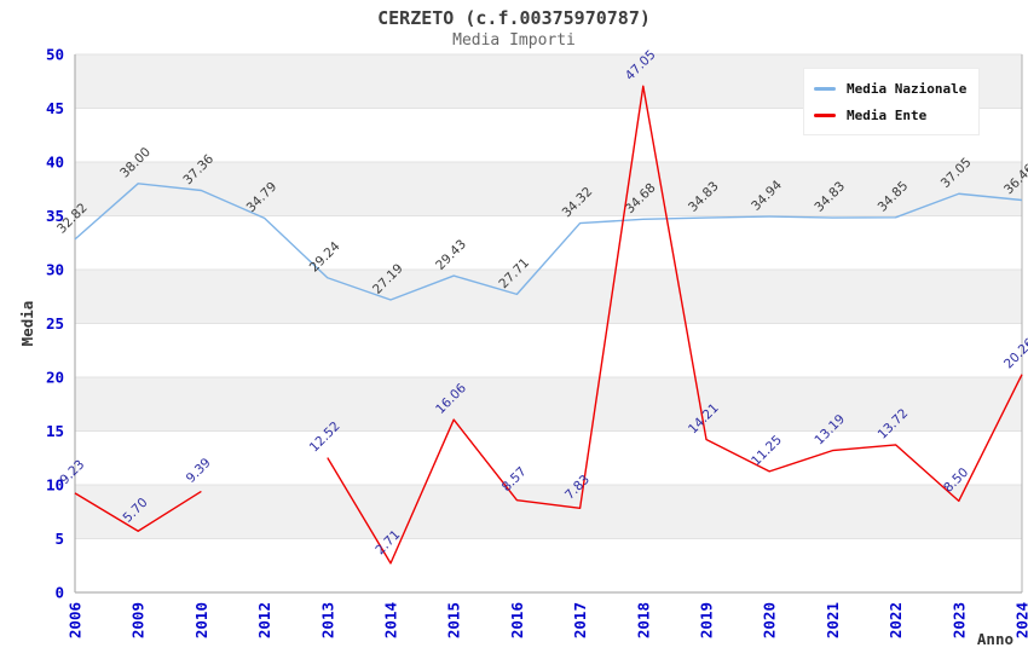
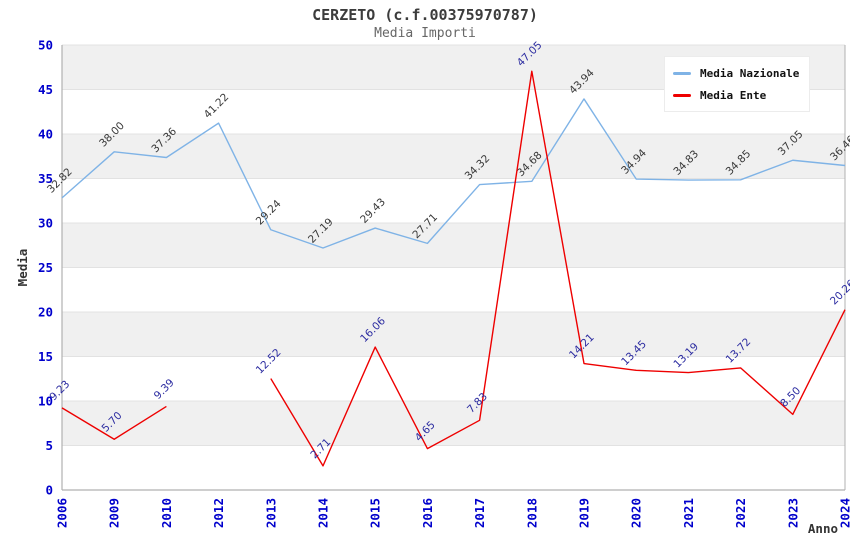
Media Nazionale/2012: 34.79 -> 41.22
Media Ente/2016: 8.57 -> 4.65
Media Nazionale/2019: 34.83 -> 43.94
Media Ente/2020: 11.25 -> 13.45
